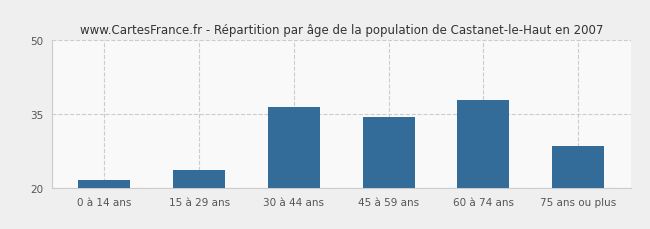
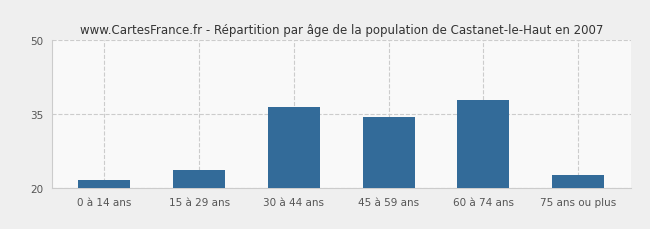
75 ans ou plus: 28.5 -> 22.5
